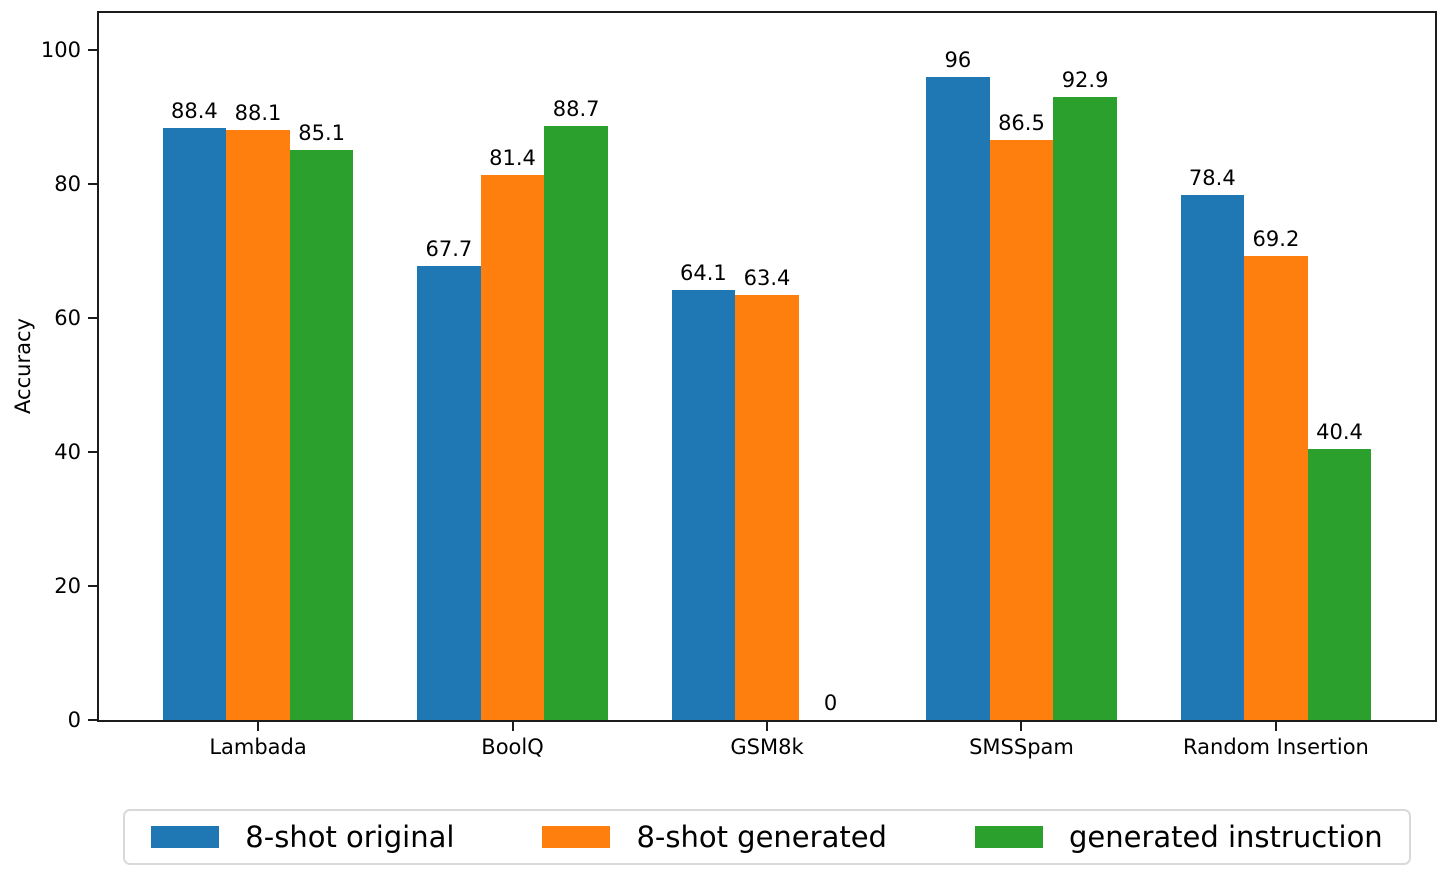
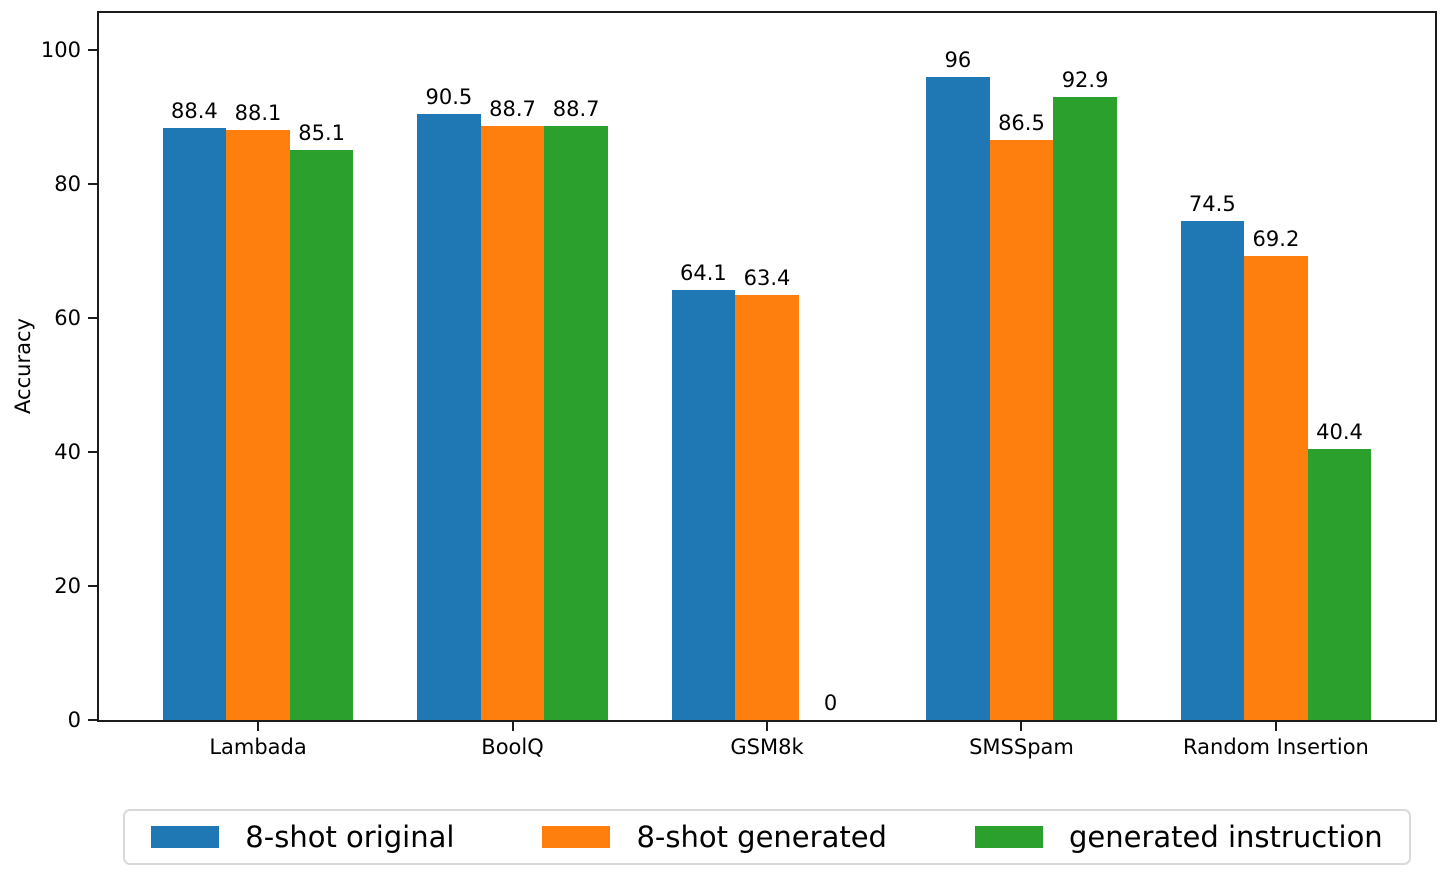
8-shot original/BoolQ: 67.7 -> 90.5
8-shot generated/BoolQ: 81.4 -> 88.7
8-shot original/Random Insertion: 78.4 -> 74.5
